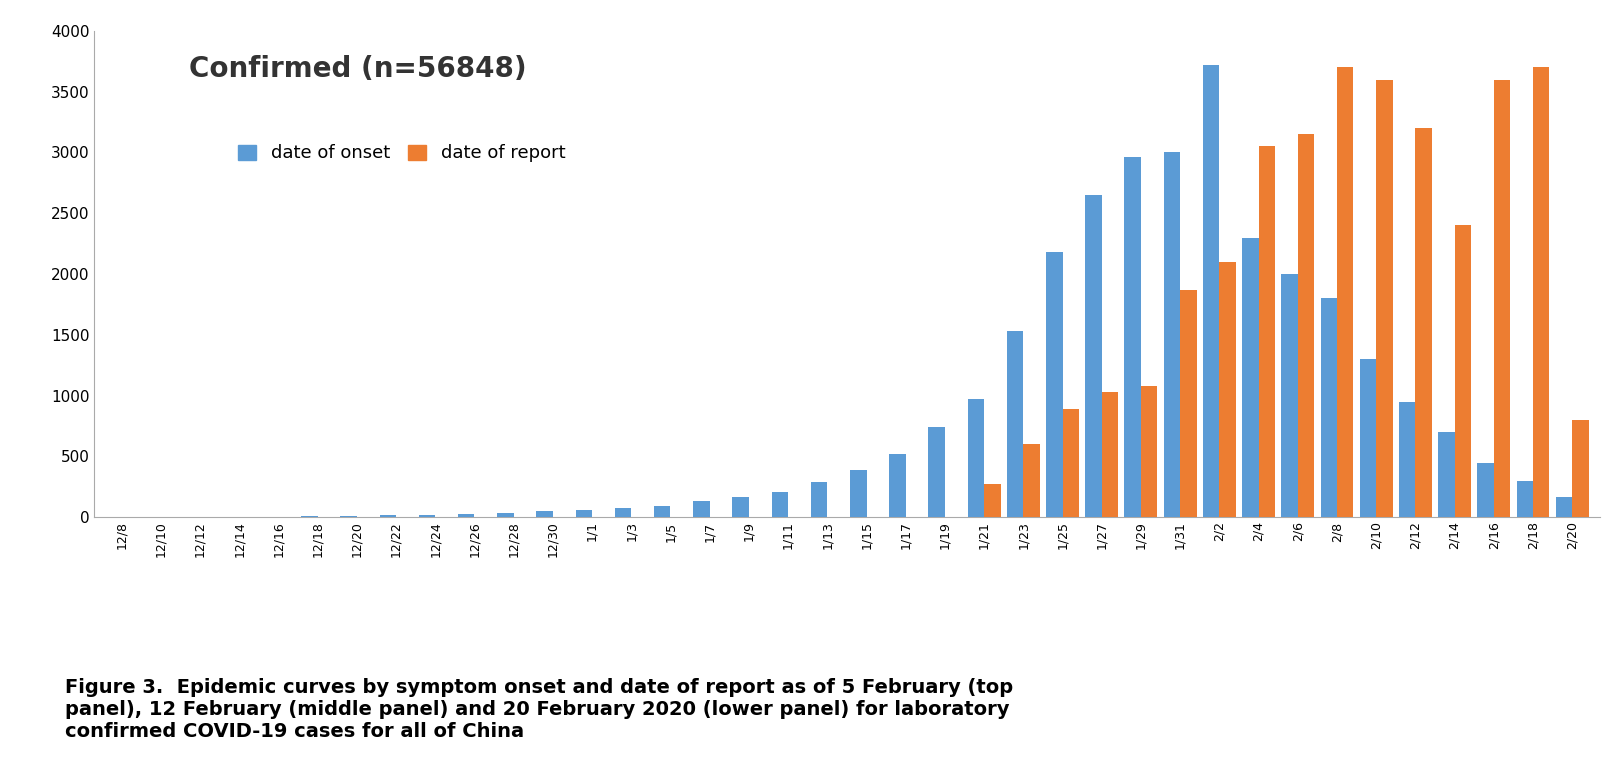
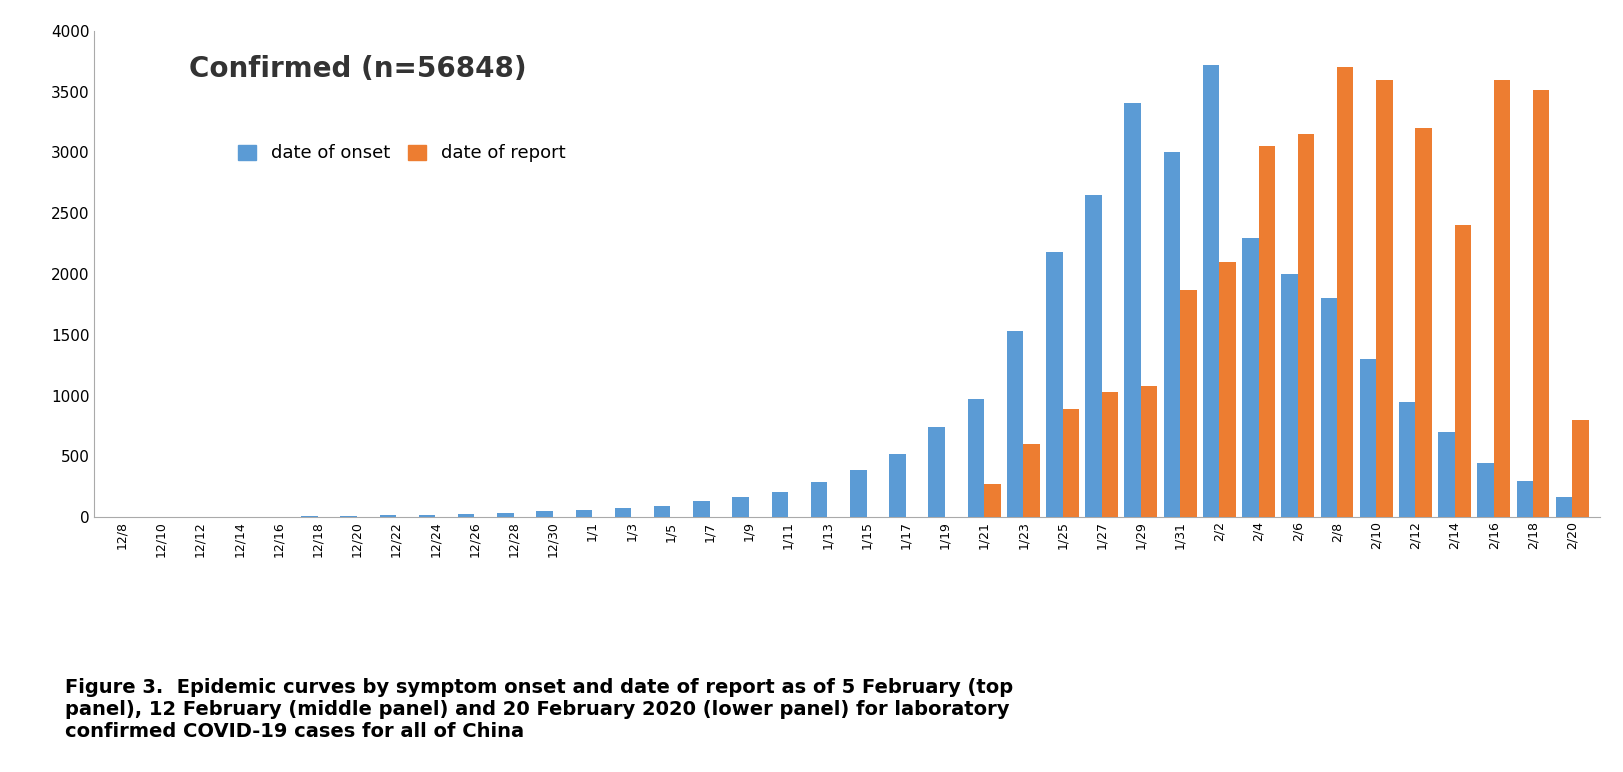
date of onset/1/29: 2960 -> 3410
date of report/2/18: 3700 -> 3510
